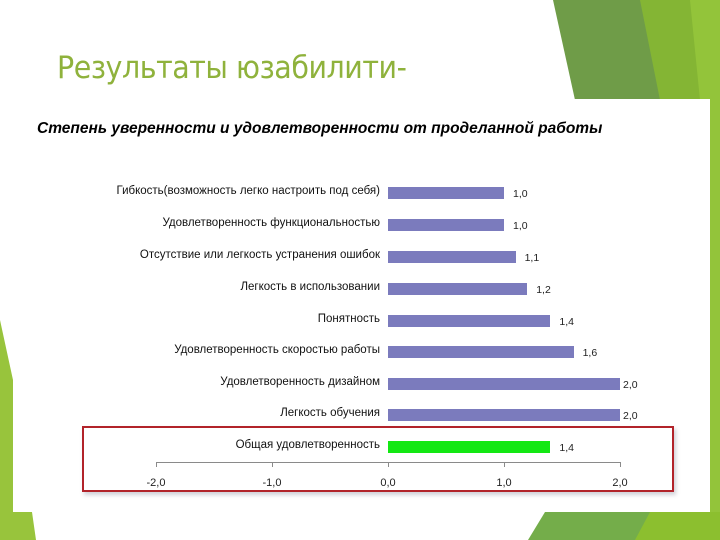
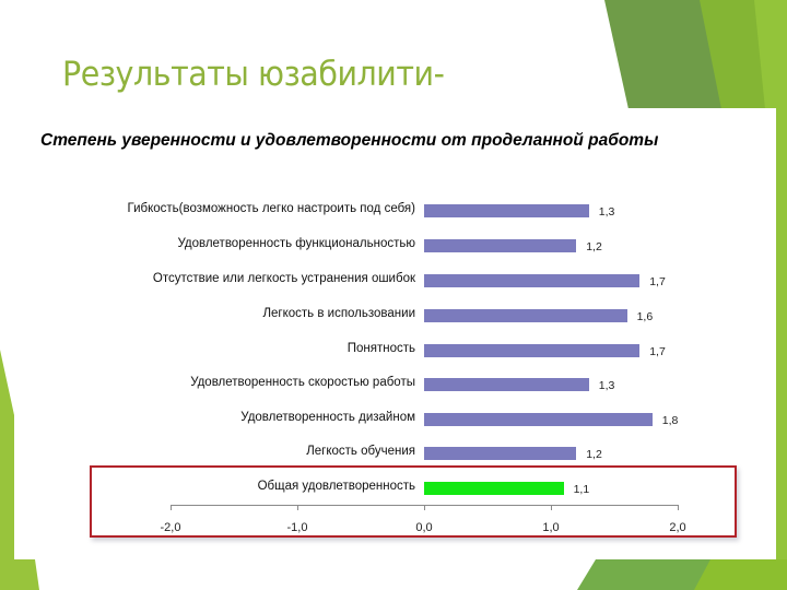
Гибкость(возможность легко настроить под себя): 1,0 -> 1,3
Удовлетворенность функциональностью: 1,0 -> 1,2
Отсутствие или легкость устранения ошибок: 1,1 -> 1,7
Легкость в использовании: 1,2 -> 1,6
Понятность: 1,4 -> 1,7
Удовлетворенность скоростью работы: 1,6 -> 1,3
Удовлетворенность дизайном: 2,0 -> 1,8
Легкость обучения: 2,0 -> 1,2
Общая удовлетворенность: 1,4 -> 1,1
